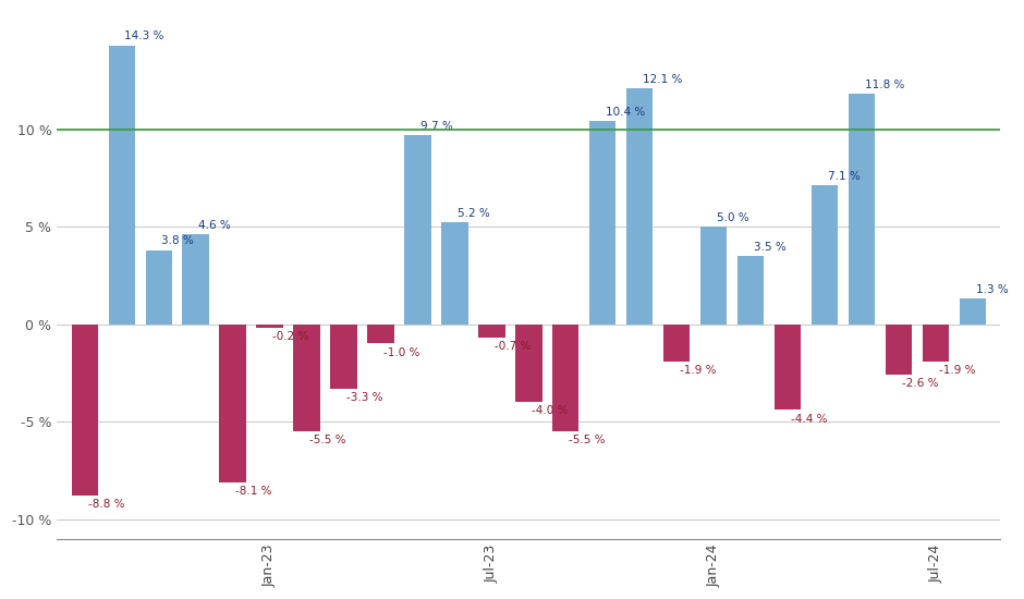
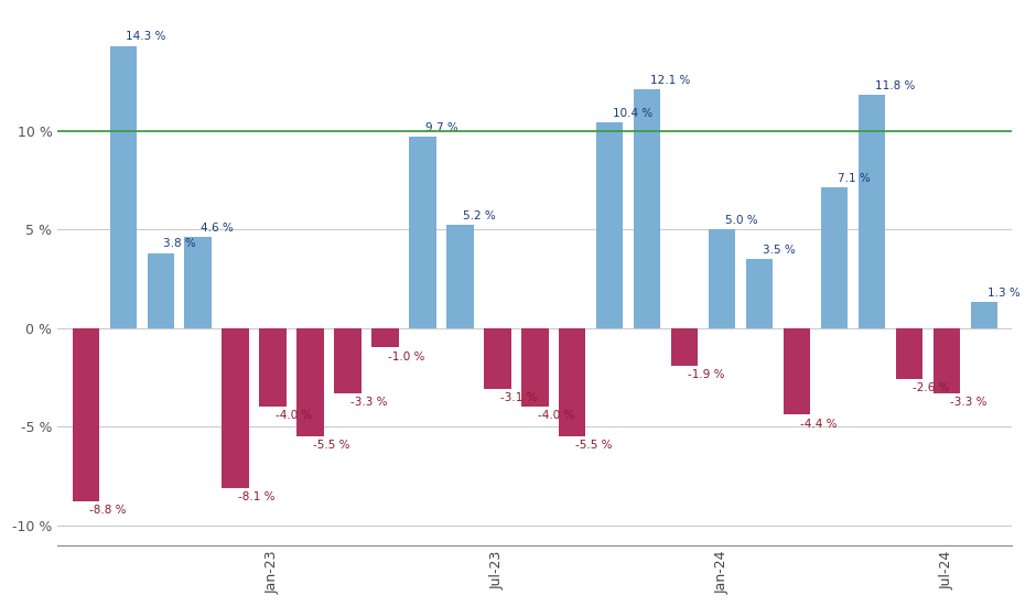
Jan-23: -0.2 % -> -4.0 %
Jul-23: -0.7 -> -3.1
Jul-24: -1.9 -> -3.3
